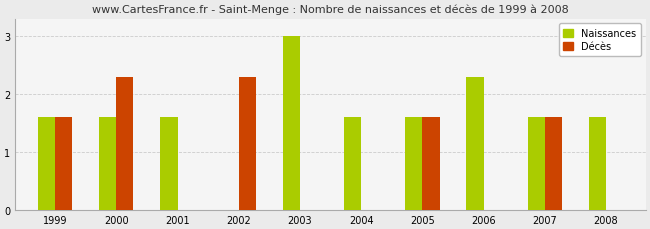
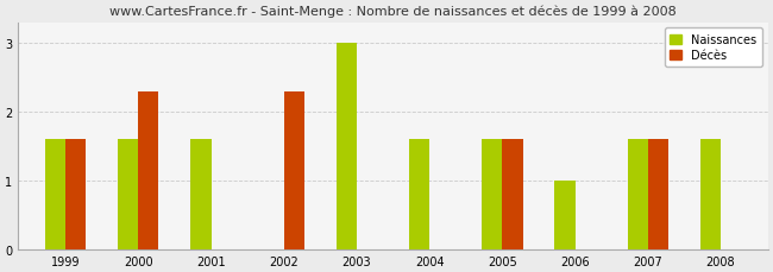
Naissances/2006: 2.3 -> 1.0
